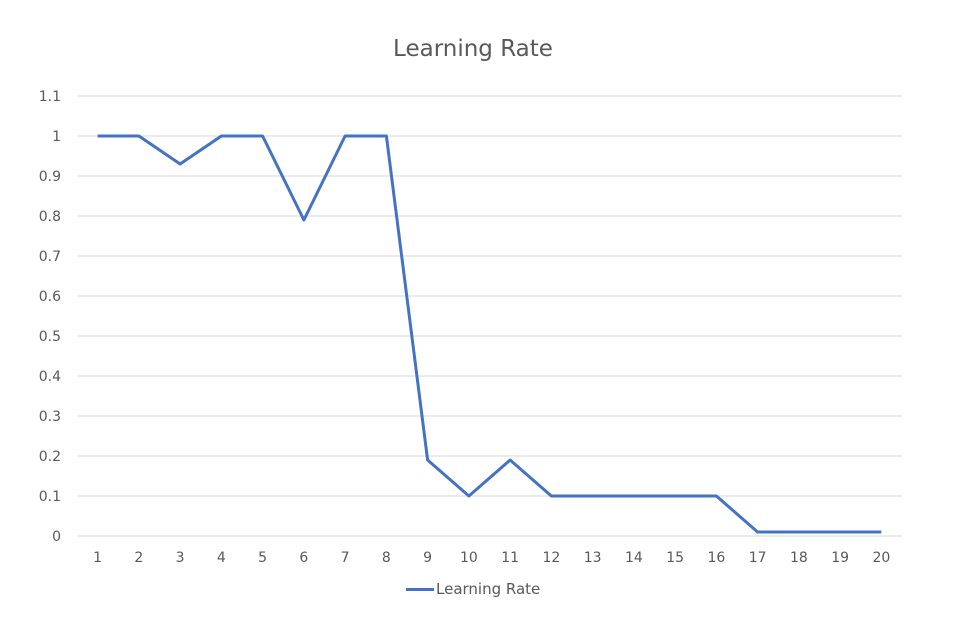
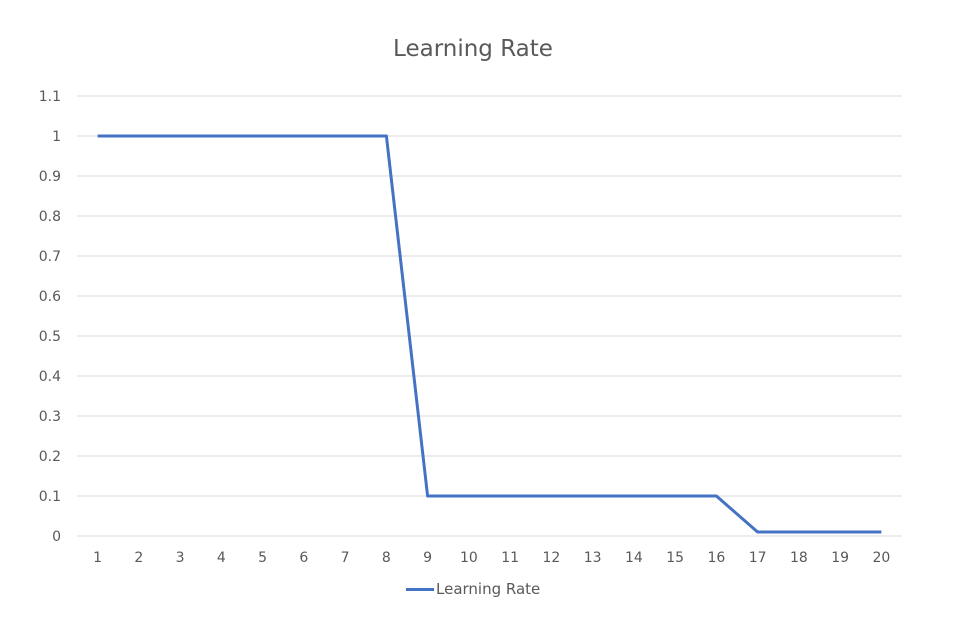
3: 0.93 -> 1.00
6: 0.79 -> 1.00
9: 0.19 -> 0.10
11: 0.19 -> 0.10
